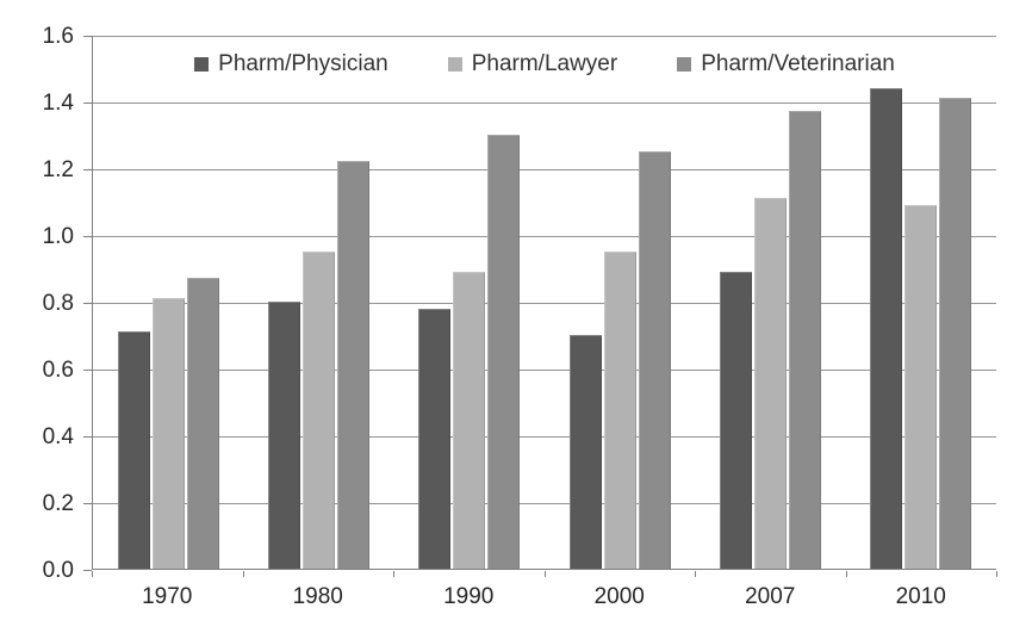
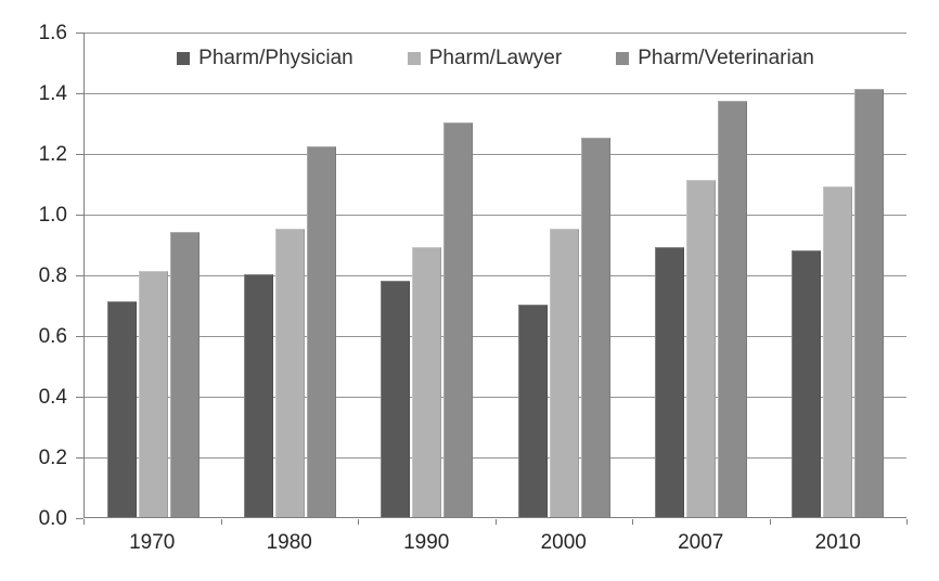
Pharm/Veterinarian/1970: 0.87 -> 0.94
Pharm/Physician/2010: 1.44 -> 0.88
